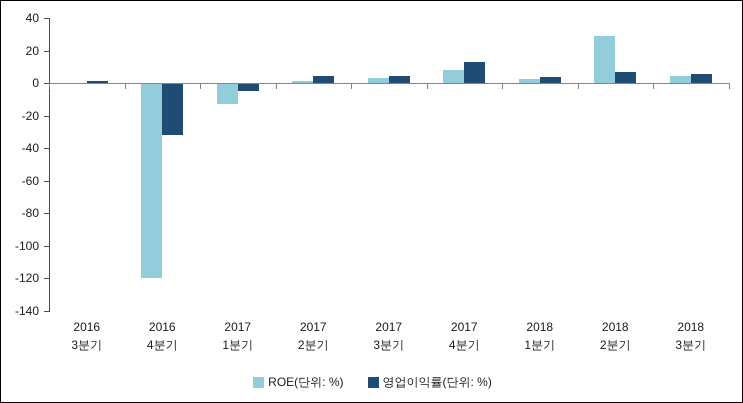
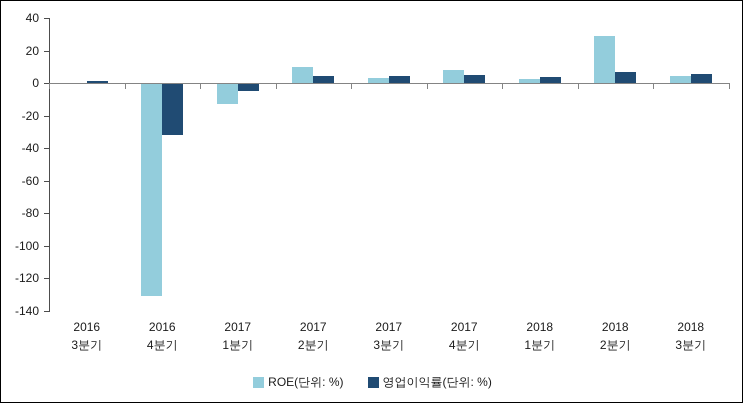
ROE(단위: %)/2016 4분기: -119 -> -130
ROE(단위: %)/2017 2분기: 1 -> 10
영업이익률(단위: %)/2017 4분기: 13 -> 5
